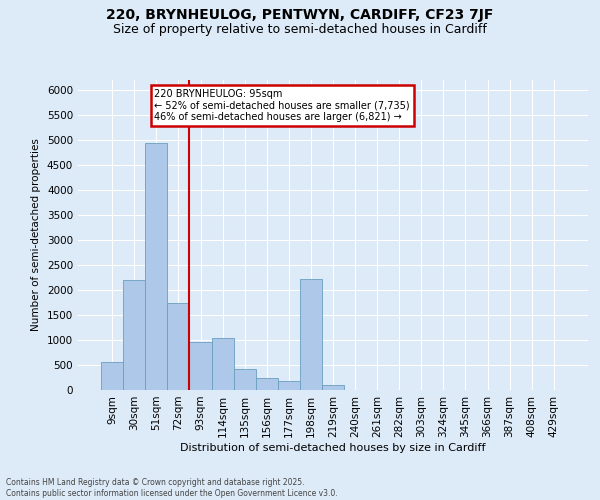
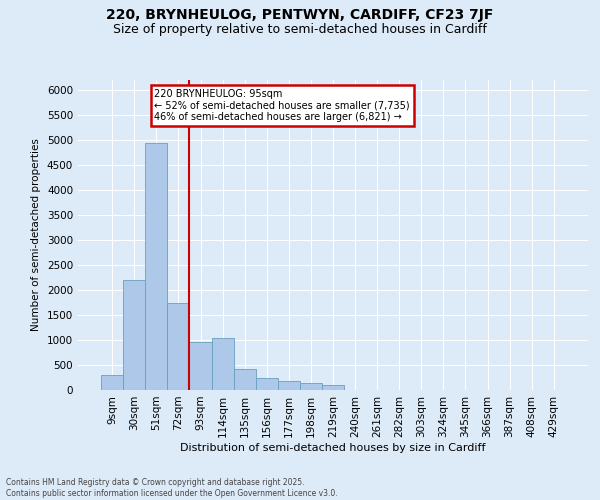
9sqm: 560 -> 310
198sqm: 2220 -> 140
